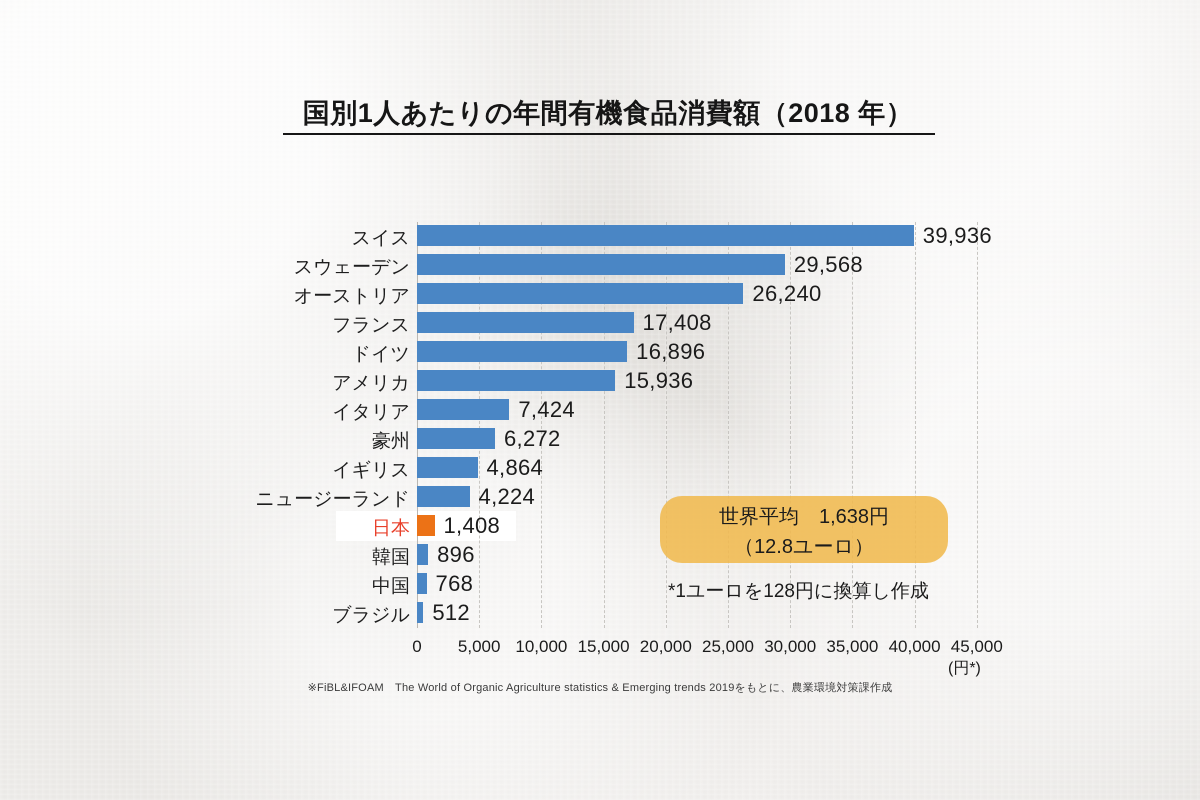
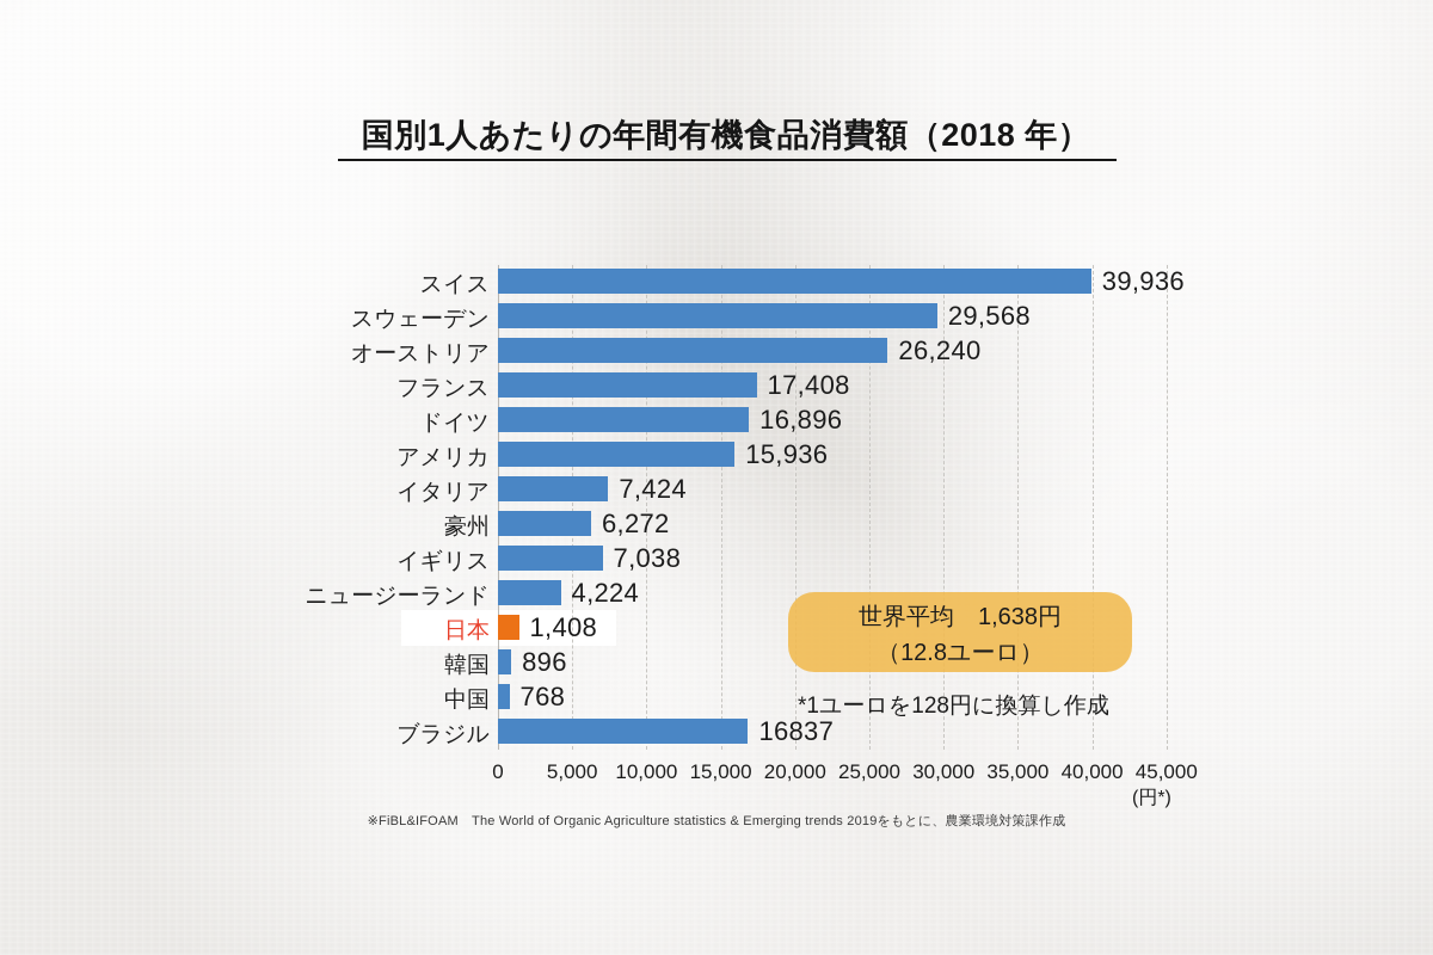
イギリス: 4,864 -> 7,038
ブラジル: 512 -> 16837
